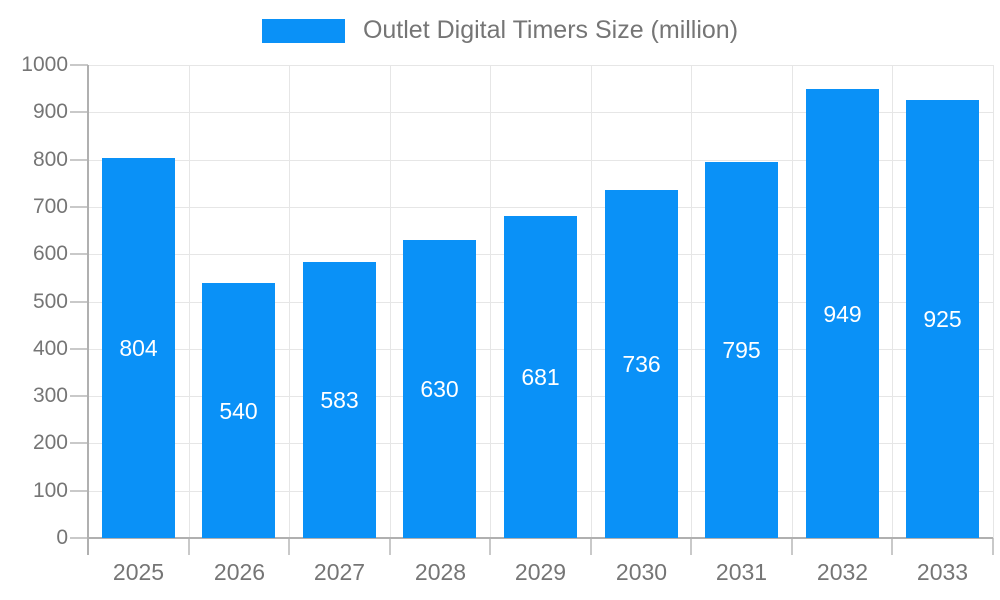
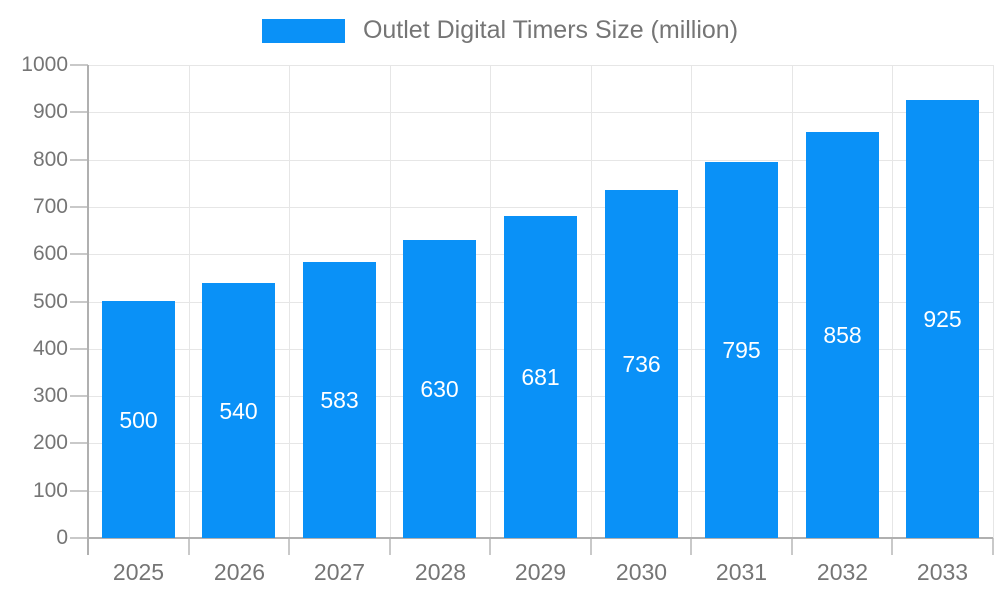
2025: 804 -> 500
2032: 949 -> 858
